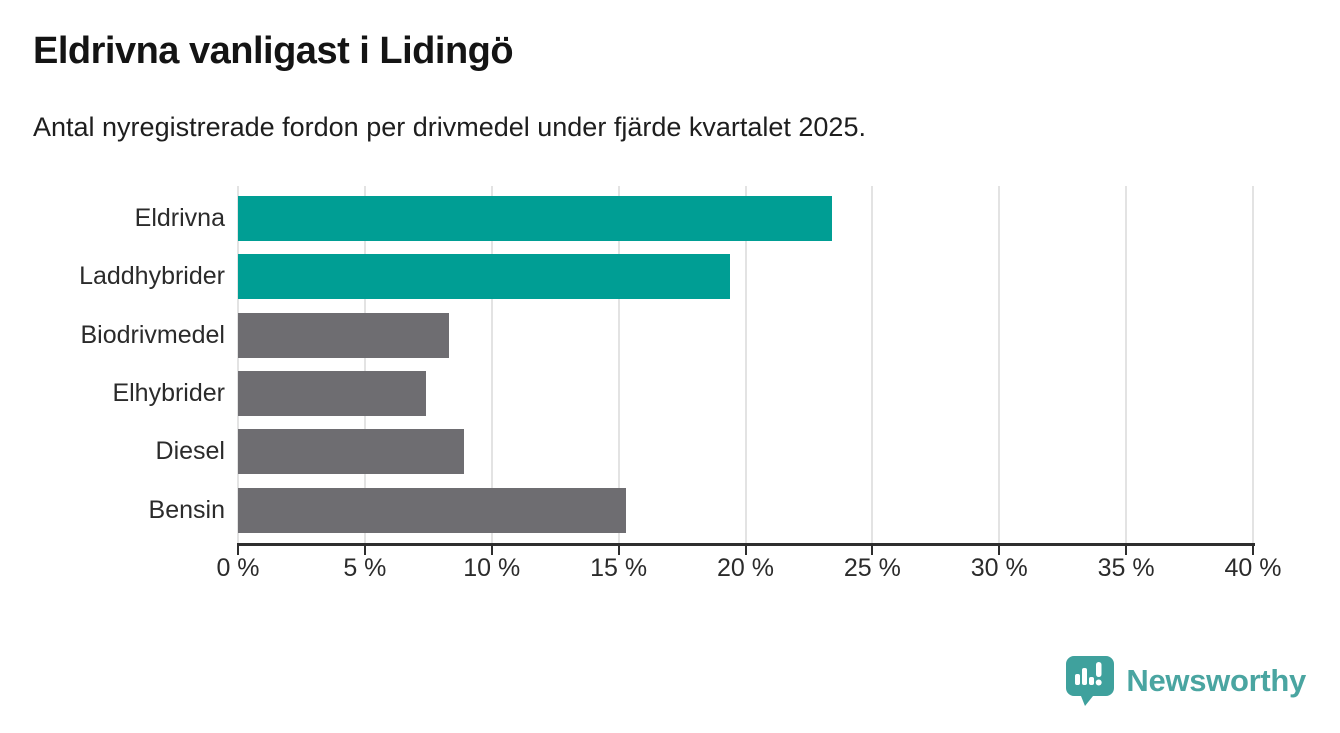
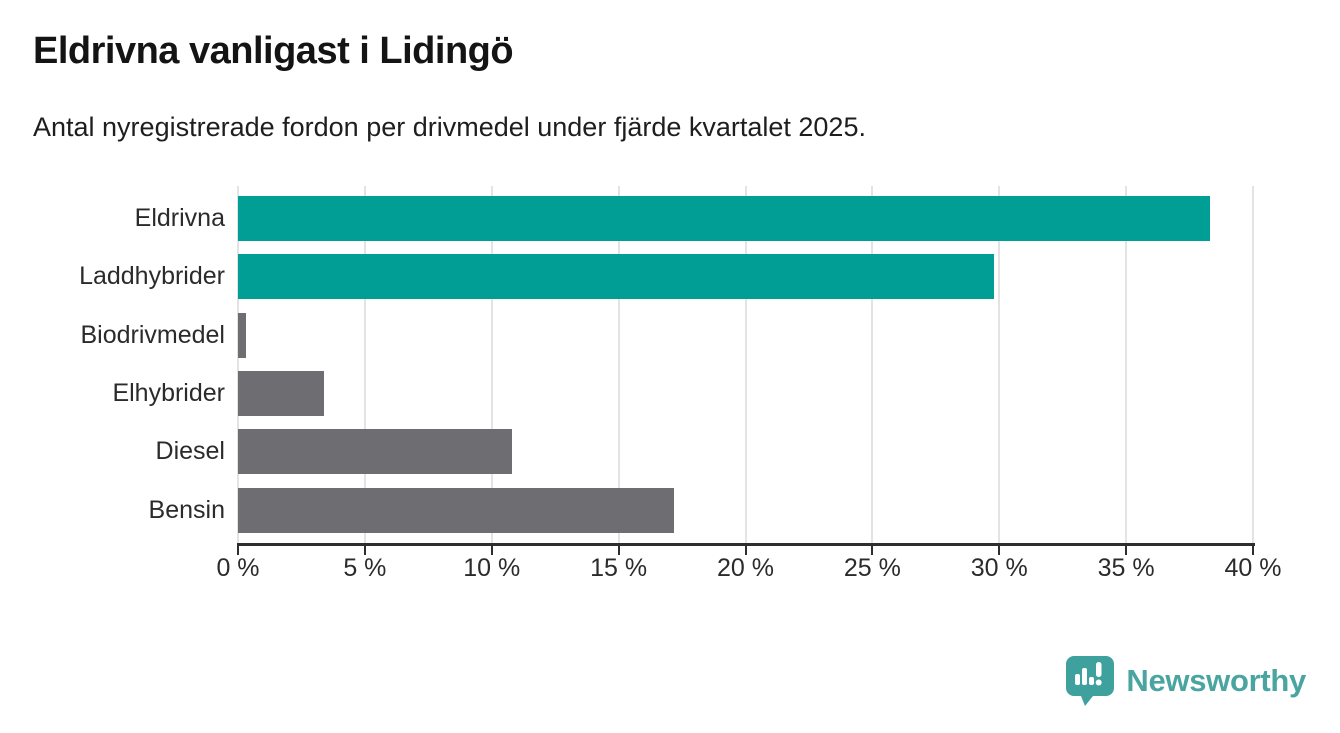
Eldrivna: 23.4% -> 38.3%
Laddhybrider: 19.4% -> 29.8%
Biodrivmedel: 8.3% -> 0.3%
Elhybrider: 7.4% -> 3.4%
Diesel: 8.9% -> 10.8%
Bensin: 15.3% -> 17.2%
